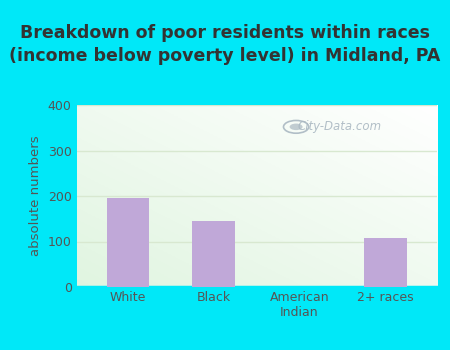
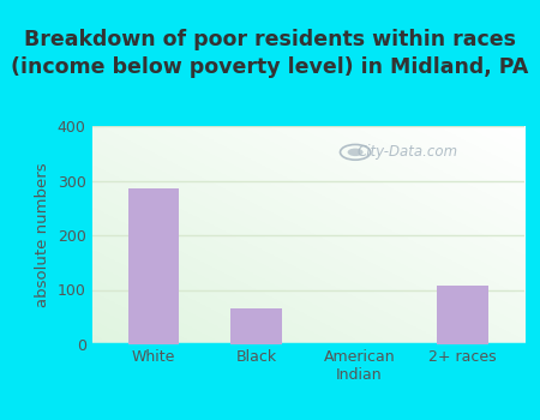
White: 195 -> 285
Black: 145 -> 67
